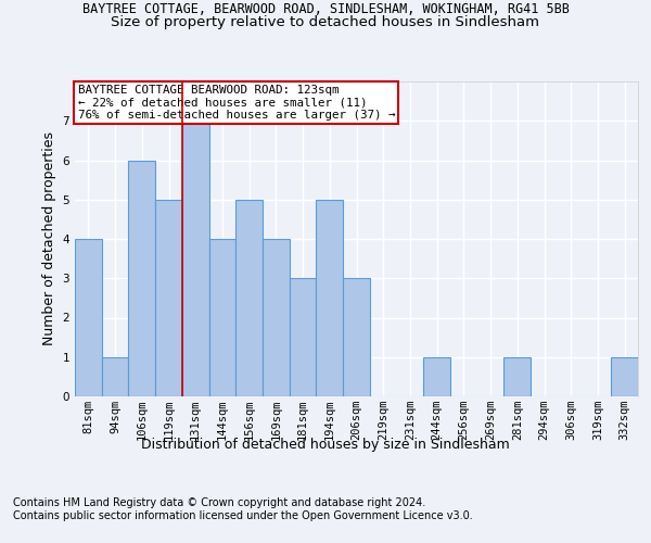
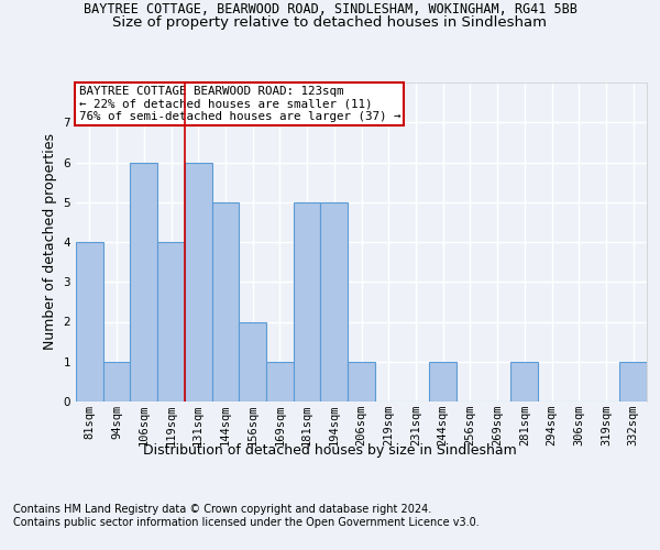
119sqm: 5 -> 4
131sqm: 7 -> 6
144sqm: 4 -> 5
156sqm: 5 -> 2
169sqm: 4 -> 1
181sqm: 3 -> 5
206sqm: 3 -> 1
